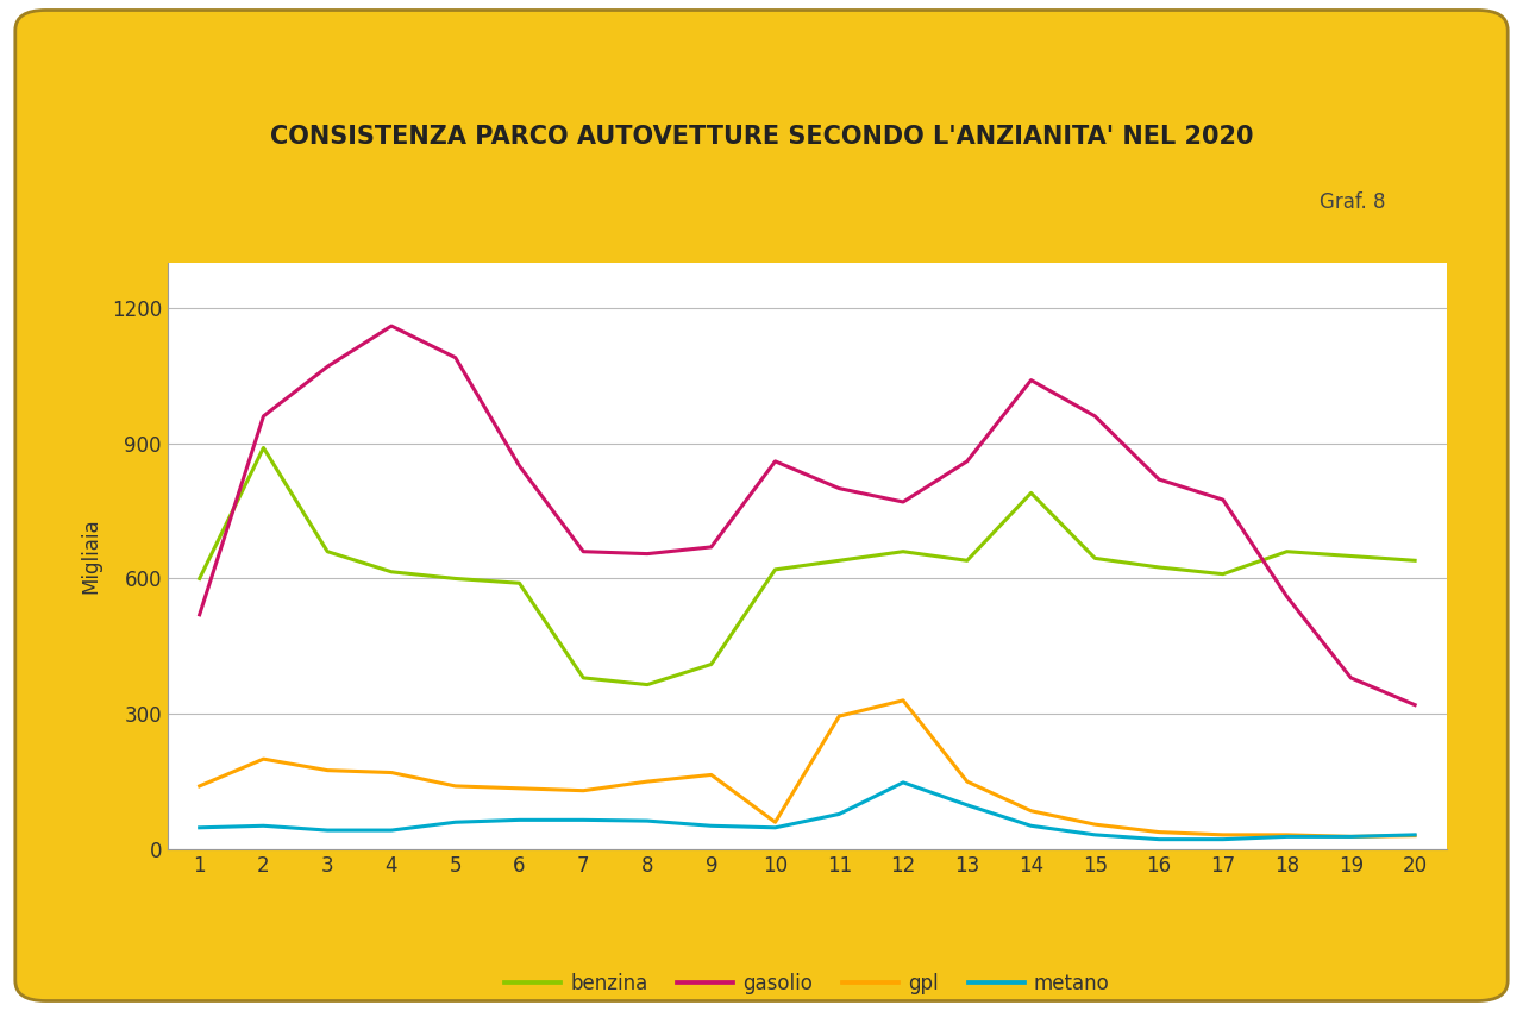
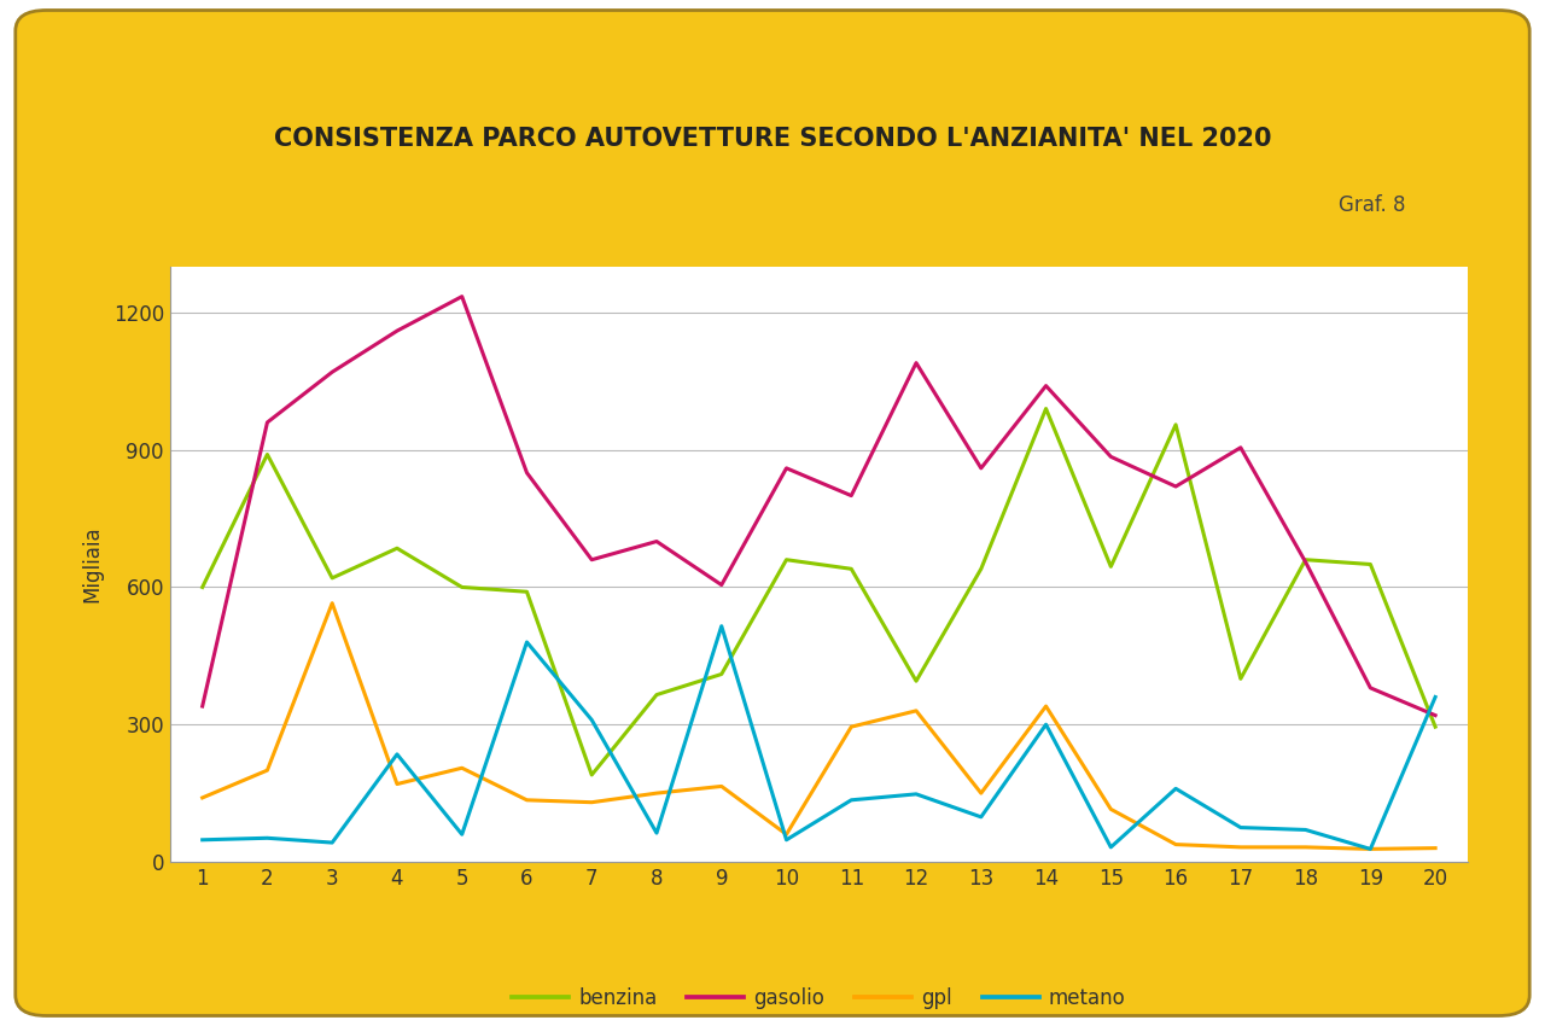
gasolio/1: 520 -> 340
benzina/3: 660 -> 620
gpl/3: 175 -> 565
benzina/4: 615 -> 685
metano/4: 42 -> 235
gasolio/5: 1090 -> 1235
gpl/5: 140 -> 205
metano/6: 65 -> 480
benzina/7: 380 -> 190
metano/7: 65 -> 310
gasolio/8: 655 -> 700
gasolio/9: 670 -> 605
metano/9: 52 -> 515
benzina/10: 620 -> 660
metano/11: 78 -> 135
benzina/12: 660 -> 395
gasolio/12: 770 -> 1090
benzina/14: 790 -> 990
gpl/14: 85 -> 340
metano/14: 52 -> 300
gasolio/15: 960 -> 885
gpl/15: 55 -> 115
benzina/16: 625 -> 955
metano/16: 22 -> 160
benzina/17: 610 -> 400
gasolio/17: 775 -> 905
metano/17: 22 -> 75
gasolio/18: 560 -> 655
metano/18: 28 -> 70
benzina/20: 640 -> 295
metano/20: 32 -> 360
